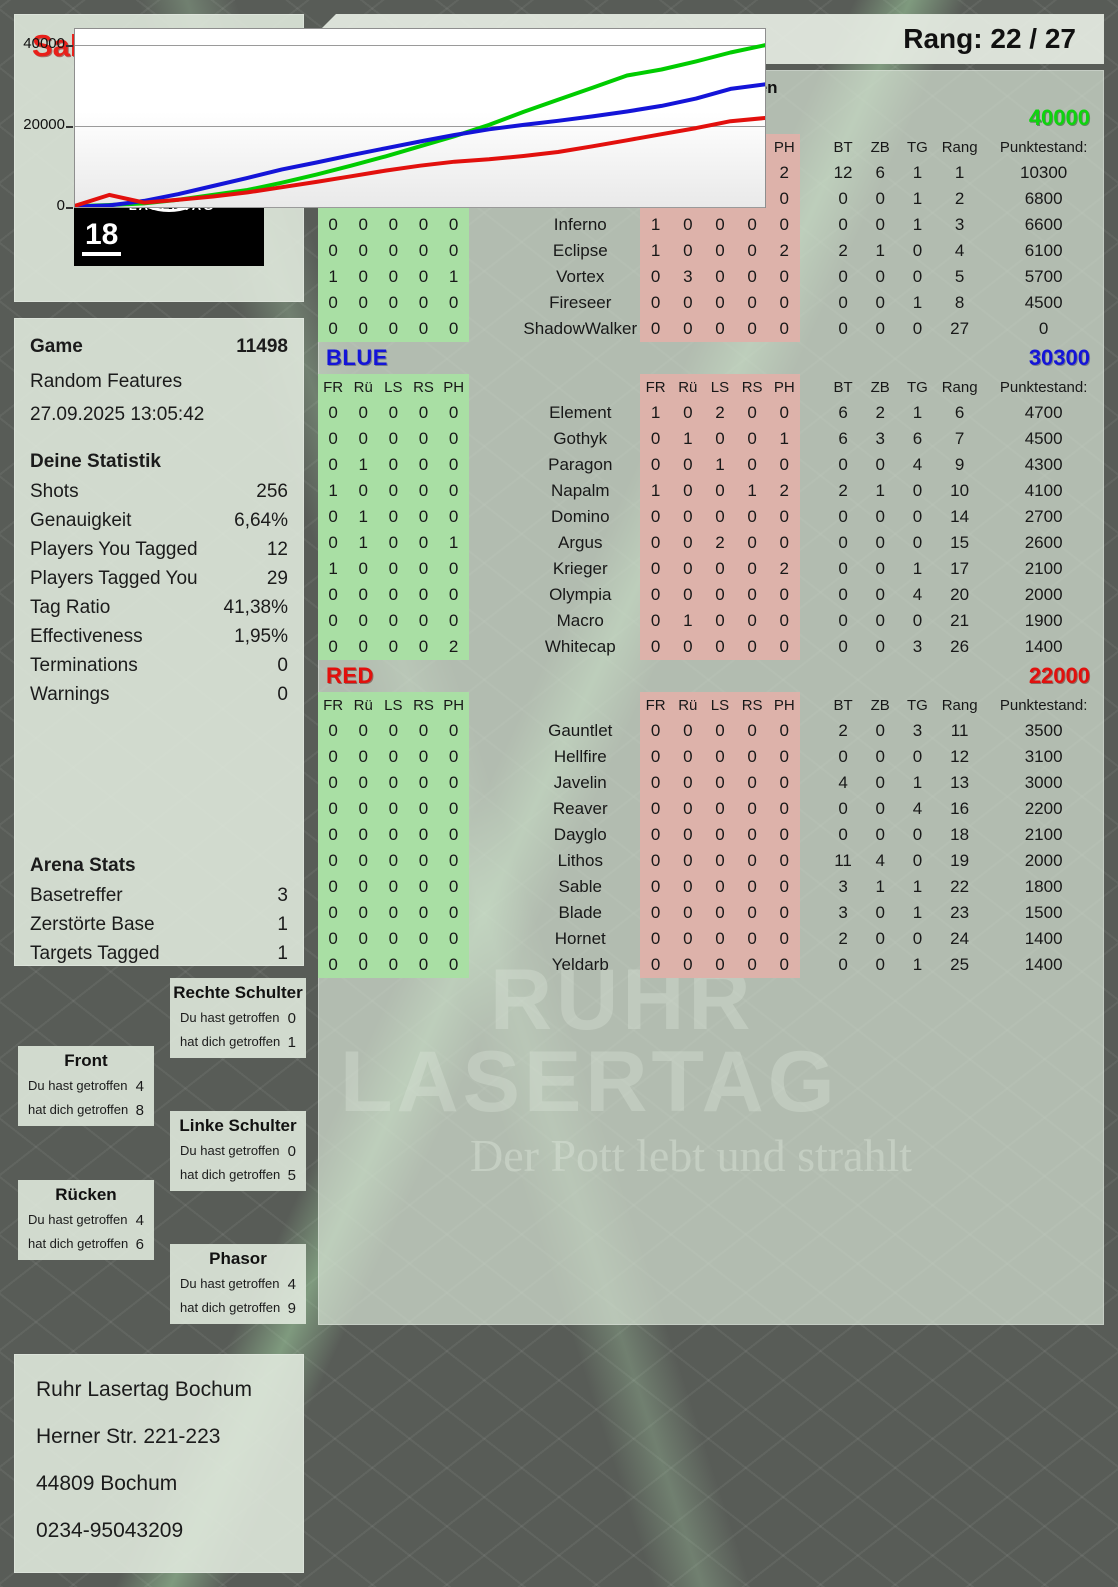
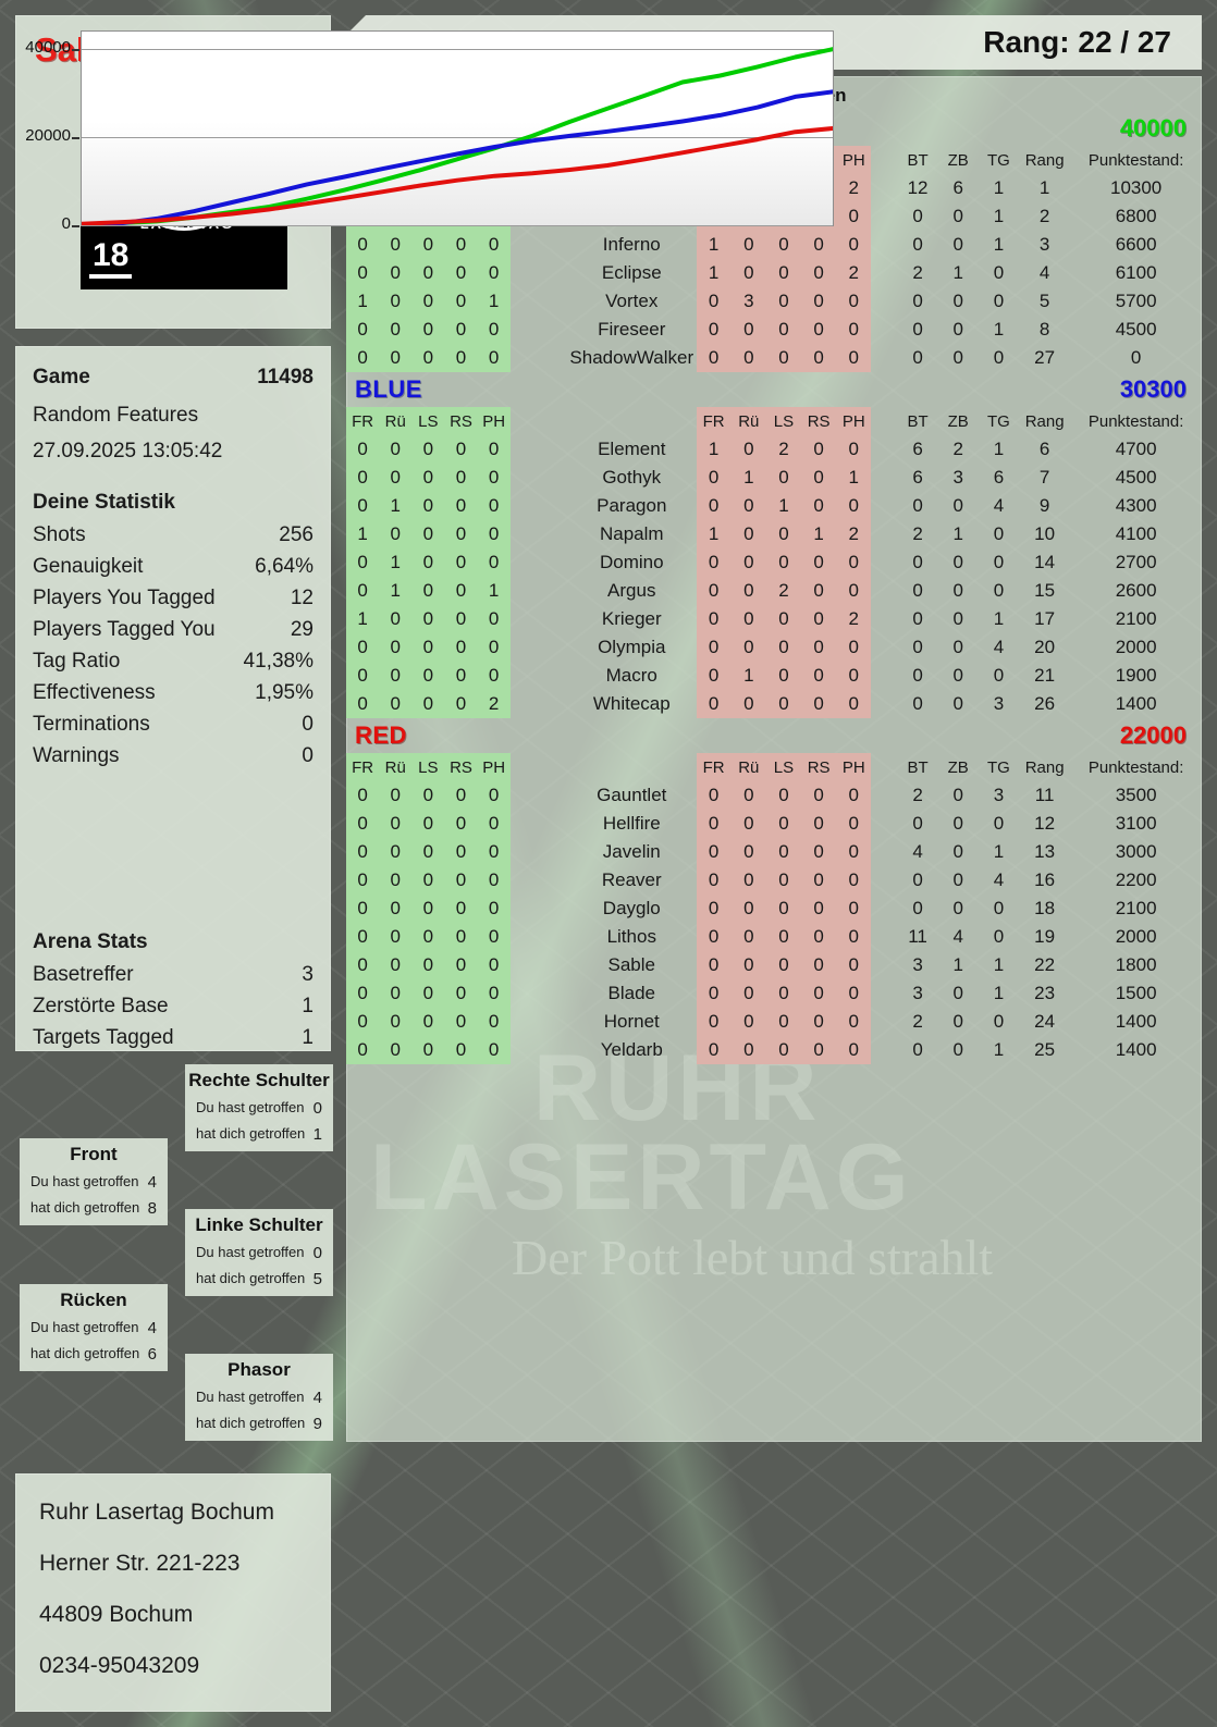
RED/5: 3000 -> 1000
